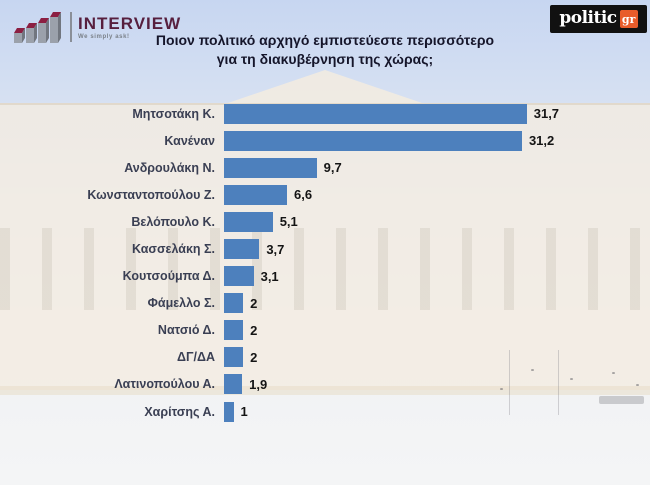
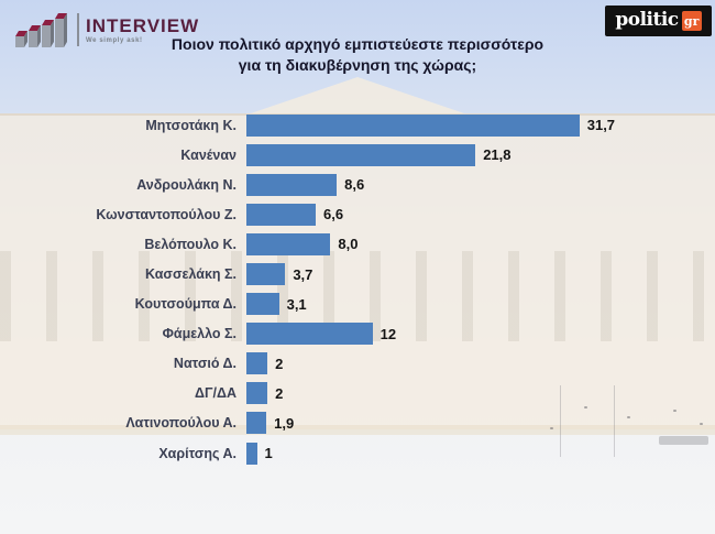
Κανέναν: 31,2 -> 21,8
Ανδρουλάκη Ν.: 9,7 -> 8,6
Βελόπουλο Κ.: 5,1 -> 8,0
Φάμελλο Σ.: 2 -> 12
